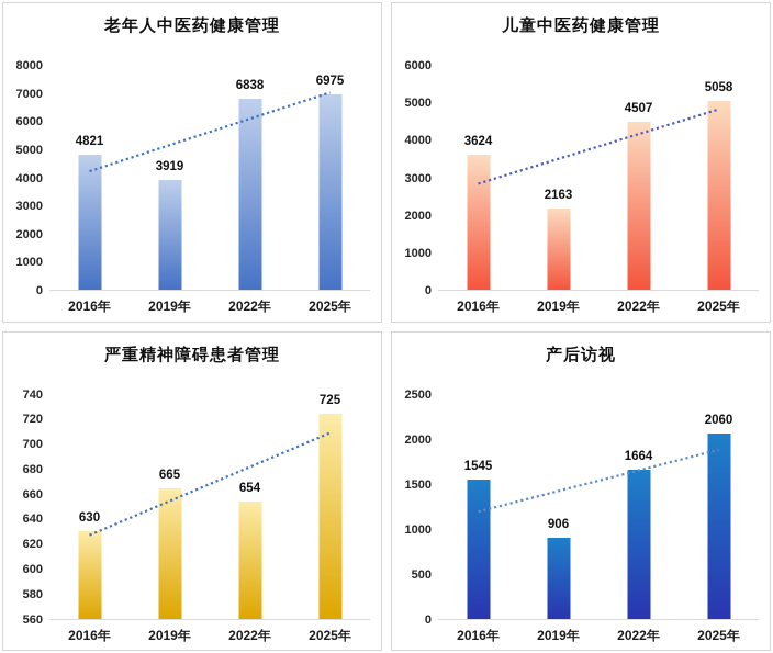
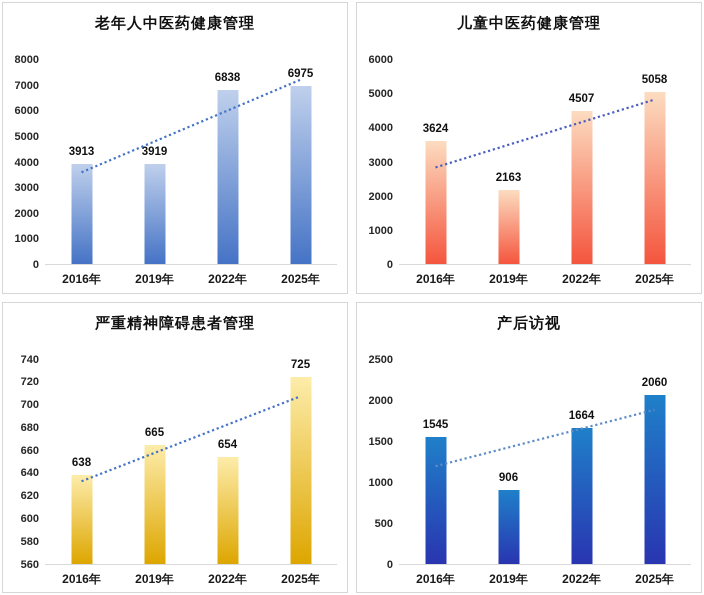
老年人中医药健康管理/2016年: 4821 -> 3913
严重精神障碍患者管理/2016年: 630 -> 638
